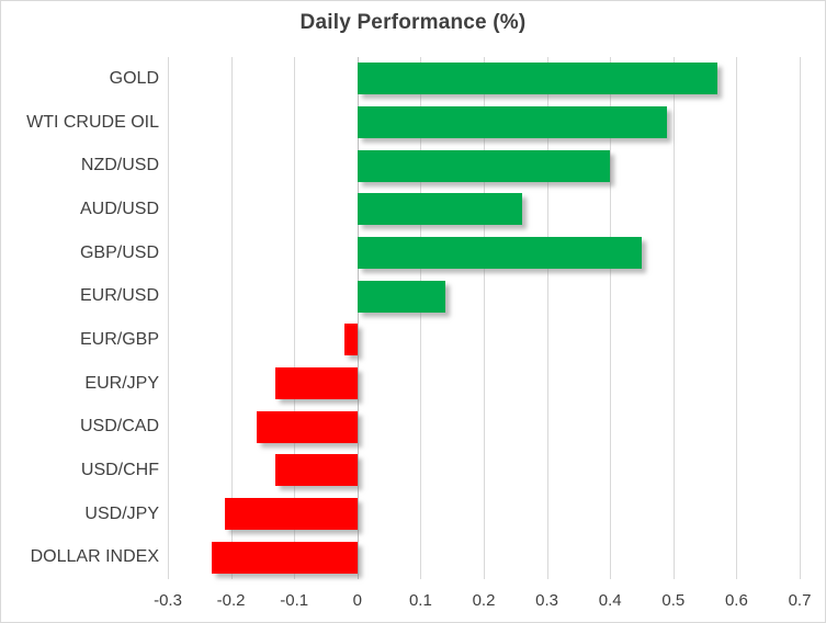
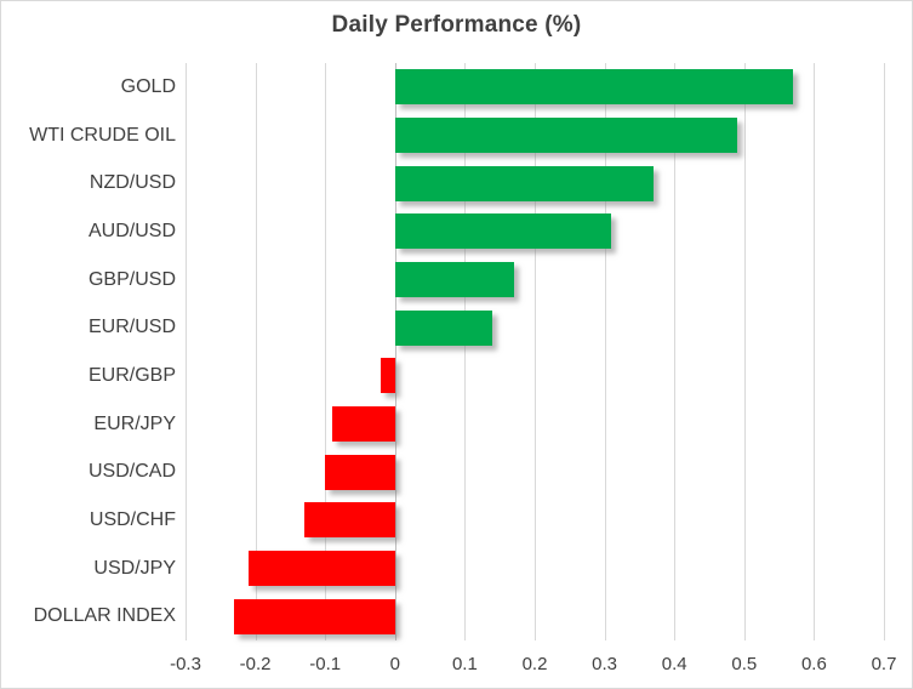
NZD/USD: 0.40 -> 0.37
AUD/USD: 0.26 -> 0.31
GBP/USD: 0.45 -> 0.17
EUR/JPY: -0.13 -> -0.09
USD/CAD: -0.16 -> -0.10
